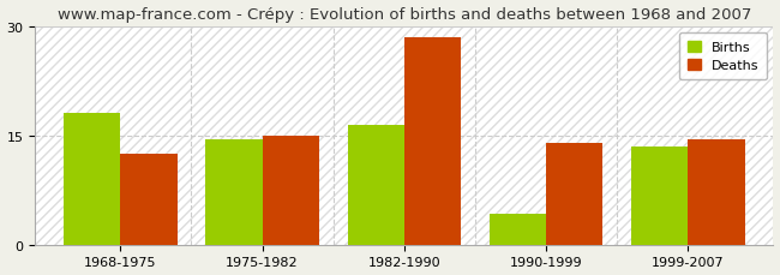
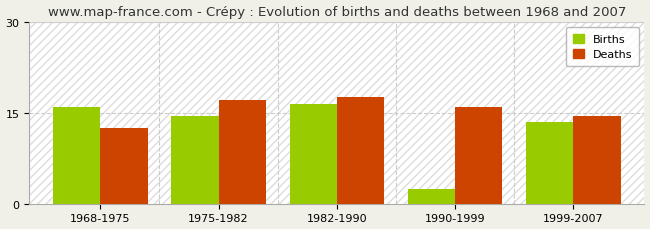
Births/1968-1975: 18.0 -> 16.0
Deaths/1975-1982: 15.0 -> 17.0
Deaths/1982-1990: 28.4 -> 17.5
Births/1990-1999: 4.2 -> 2.5
Deaths/1990-1999: 14.0 -> 16.0
